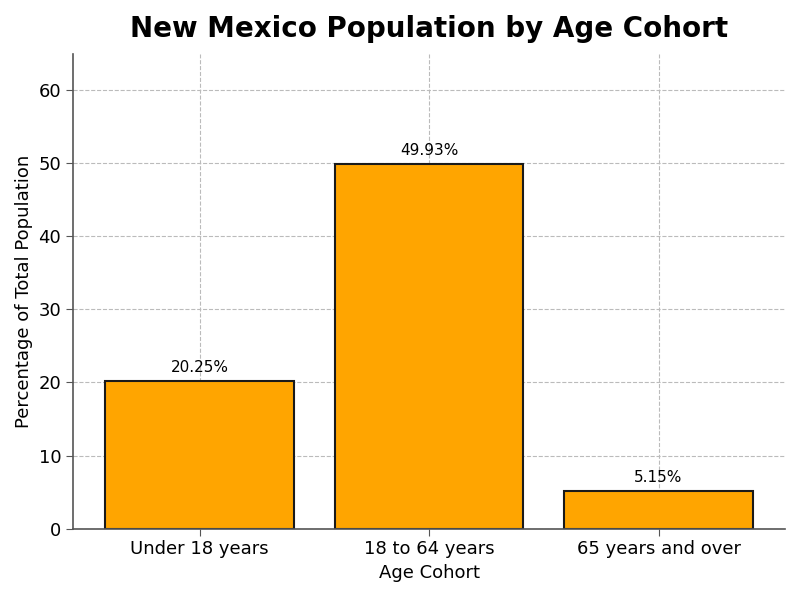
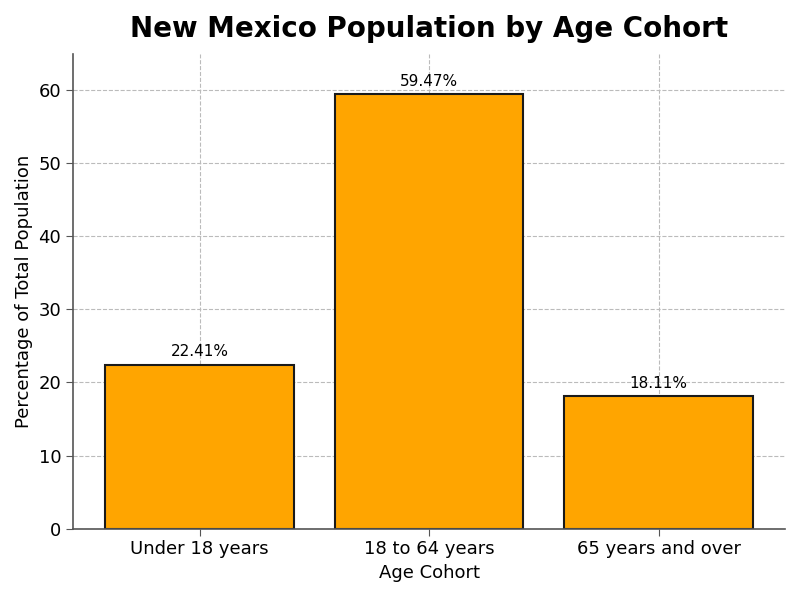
Under 18 years: 20.25% -> 22.41%
18 to 64 years: 49.93% -> 59.47%
65 years and over: 5.15% -> 18.11%
